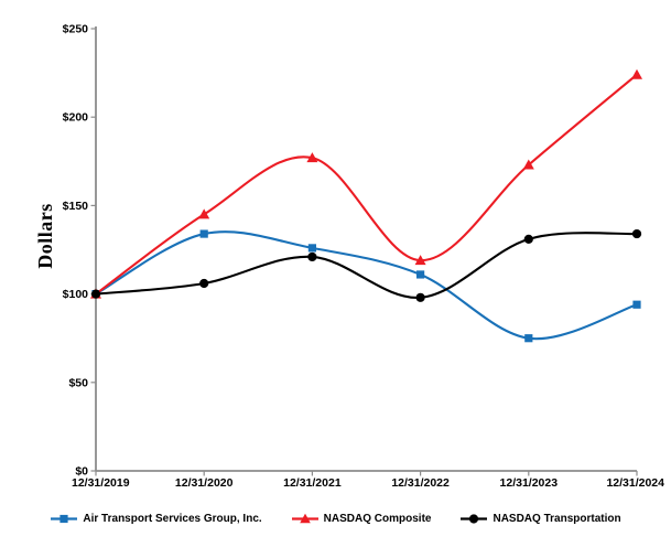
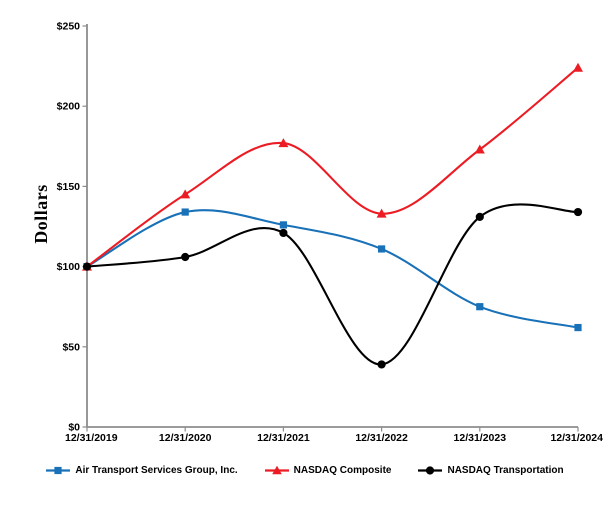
NASDAQ Composite/12/31/2022: $119 -> $133
NASDAQ Transportation/12/31/2022: $98 -> $39
Air Transport Services Group, Inc./12/31/2024: $94 -> $62
